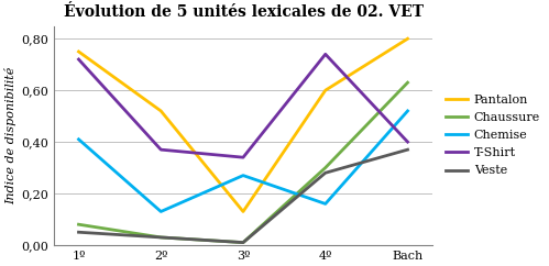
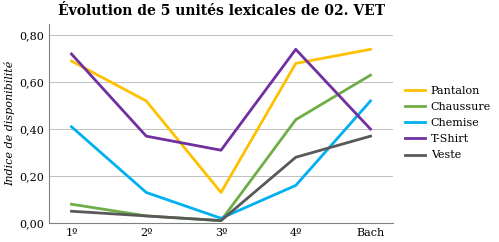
Pantalon/1º: 0,75 -> 0,69
Chemise/3º: 0,27 -> 0,02
T-Shirt/3º: 0,34 -> 0,31
Pantalon/4º: 0,60 -> 0,68
Chaussure/4º: 0,30 -> 0,44
Pantalon/Bach: 0,80 -> 0,74
